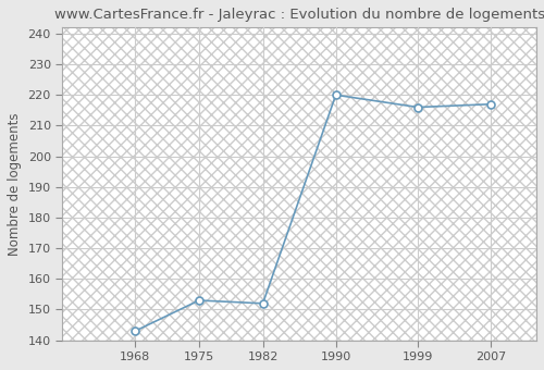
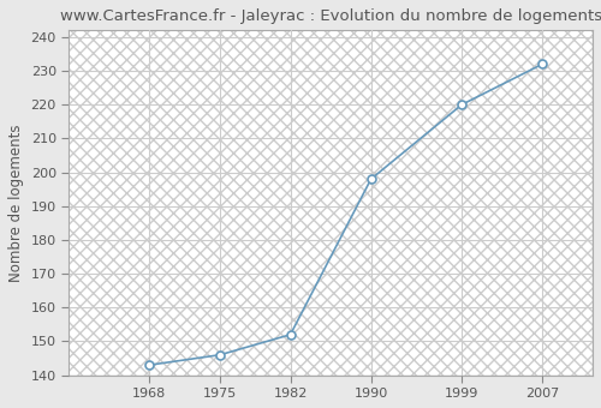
1975: 153 -> 146
1990: 220 -> 198
1999: 216 -> 220
2007: 217 -> 232
